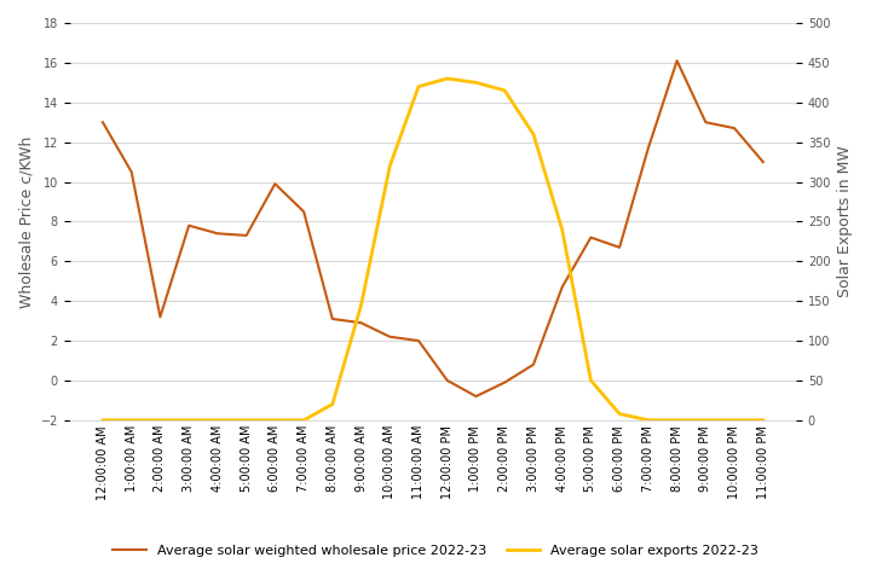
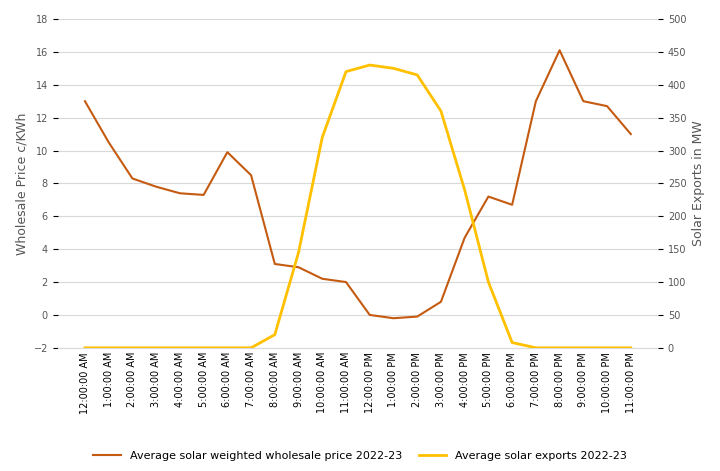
Average solar weighted wholesale price 2022-23/2:00:00 AM: 3.2 -> 8.3
Average solar weighted wholesale price 2022-23/1:00:00 PM: -0.8 -> -0.2
Average solar exports 2022-23/5:00:00 PM: 50 -> 100
Average solar weighted wholesale price 2022-23/7:00:00 PM: 11.7 -> 13.0
